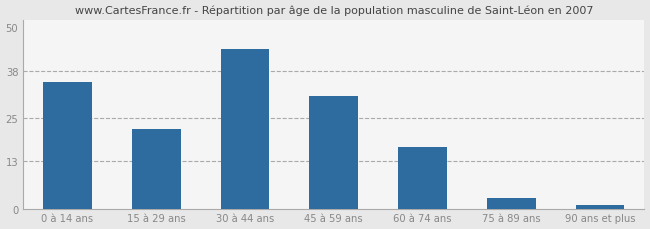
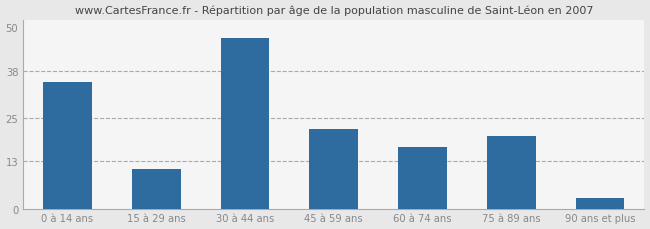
15 à 29 ans: 22 -> 11
30 à 44 ans: 44 -> 47
45 à 59 ans: 31 -> 22
75 à 89 ans: 3 -> 20
90 ans et plus: 1 -> 3
